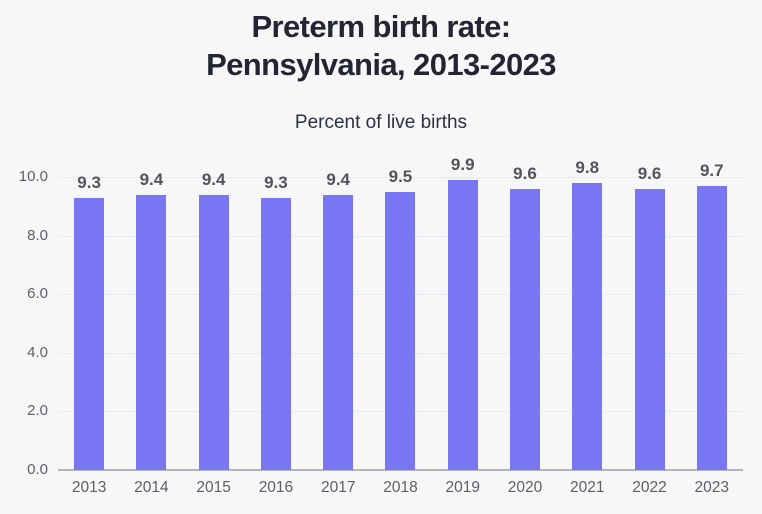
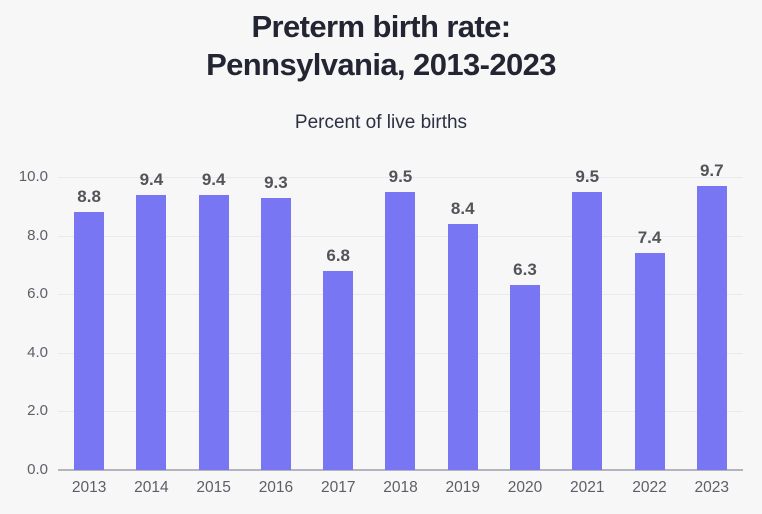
2013: 9.3 -> 8.8
2017: 9.4 -> 6.8
2019: 9.9 -> 8.4
2020: 9.6 -> 6.3
2021: 9.8 -> 9.5
2022: 9.6 -> 7.4
